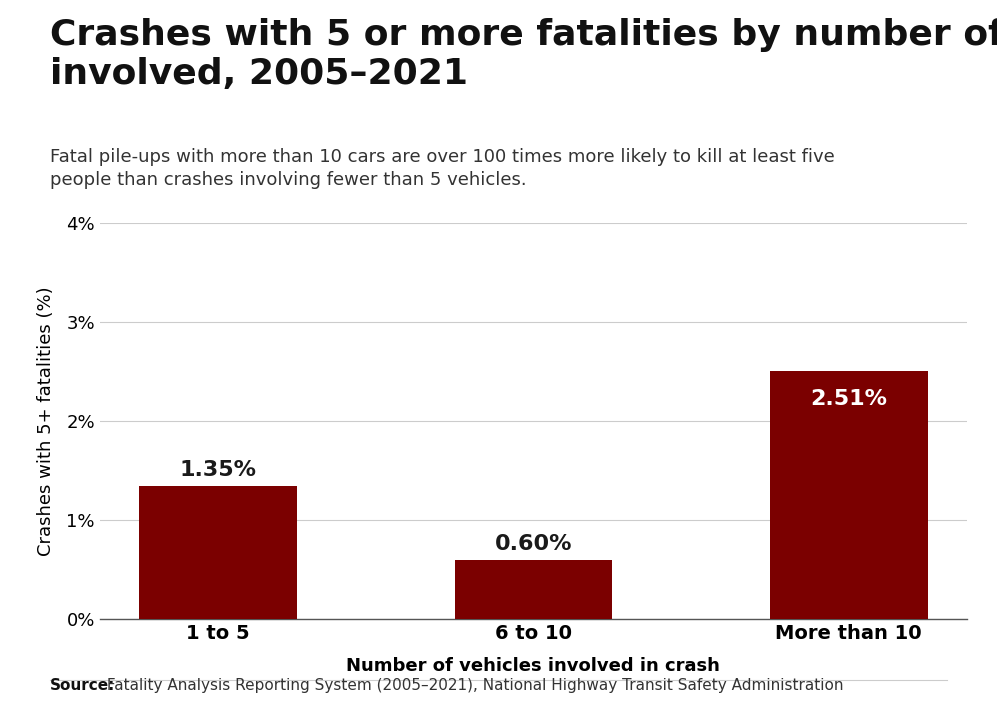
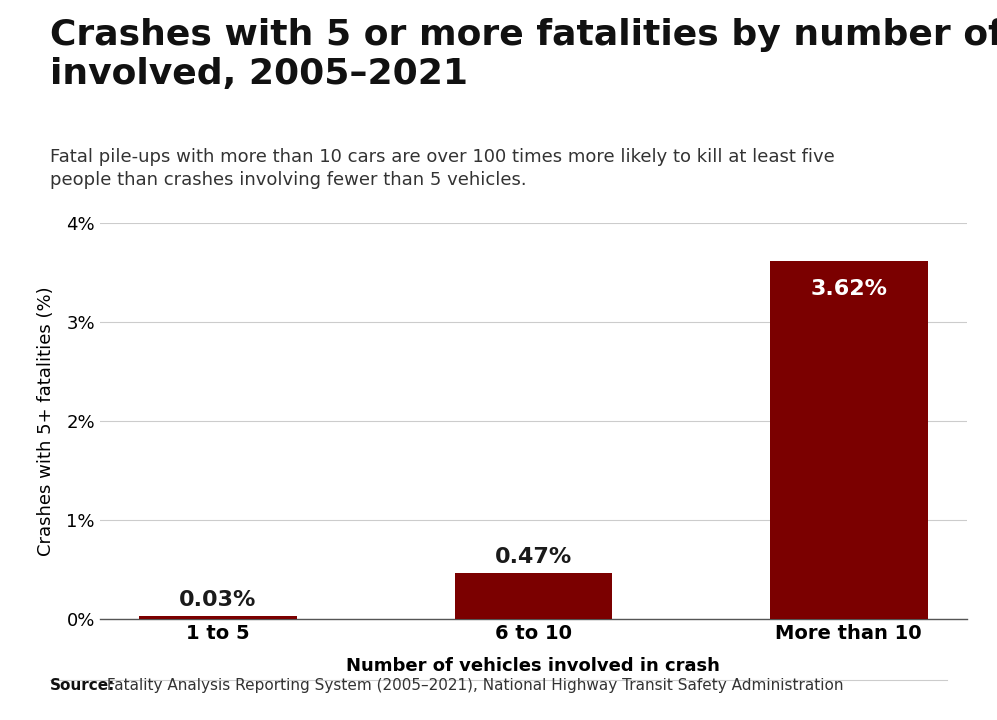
1 to 5: 1.35% -> 0.03%
6 to 10: 0.60% -> 0.47%
More than 10: 2.51% -> 3.62%
